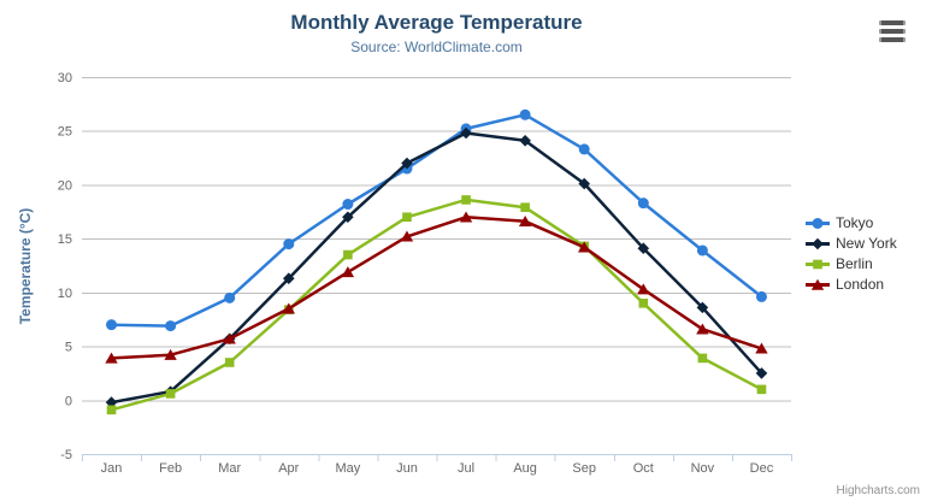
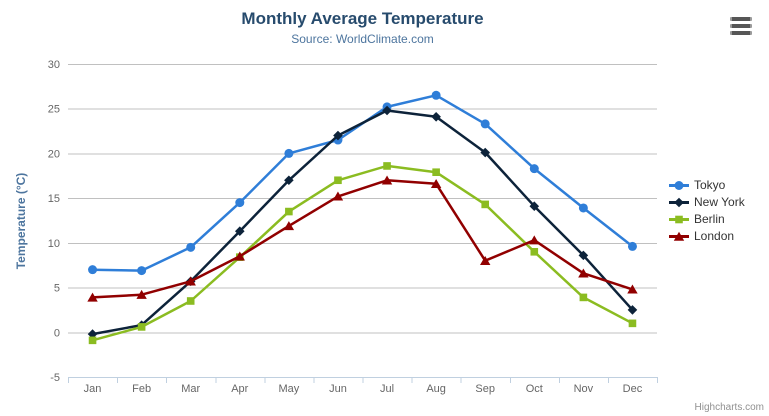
Tokyo/May: 18 -> 20
London/Sep: 14 -> 8
